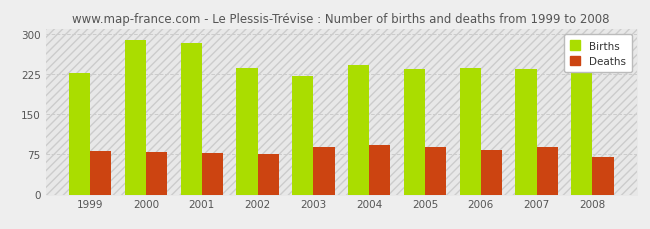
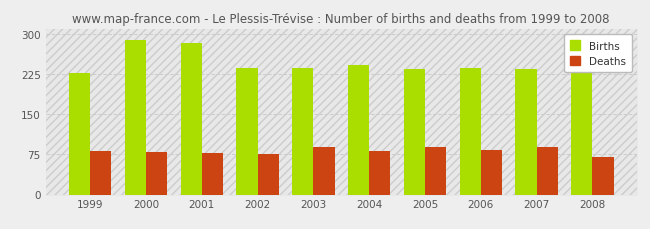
Births/2003: 222 -> 237
Deaths/2004: 92 -> 81
